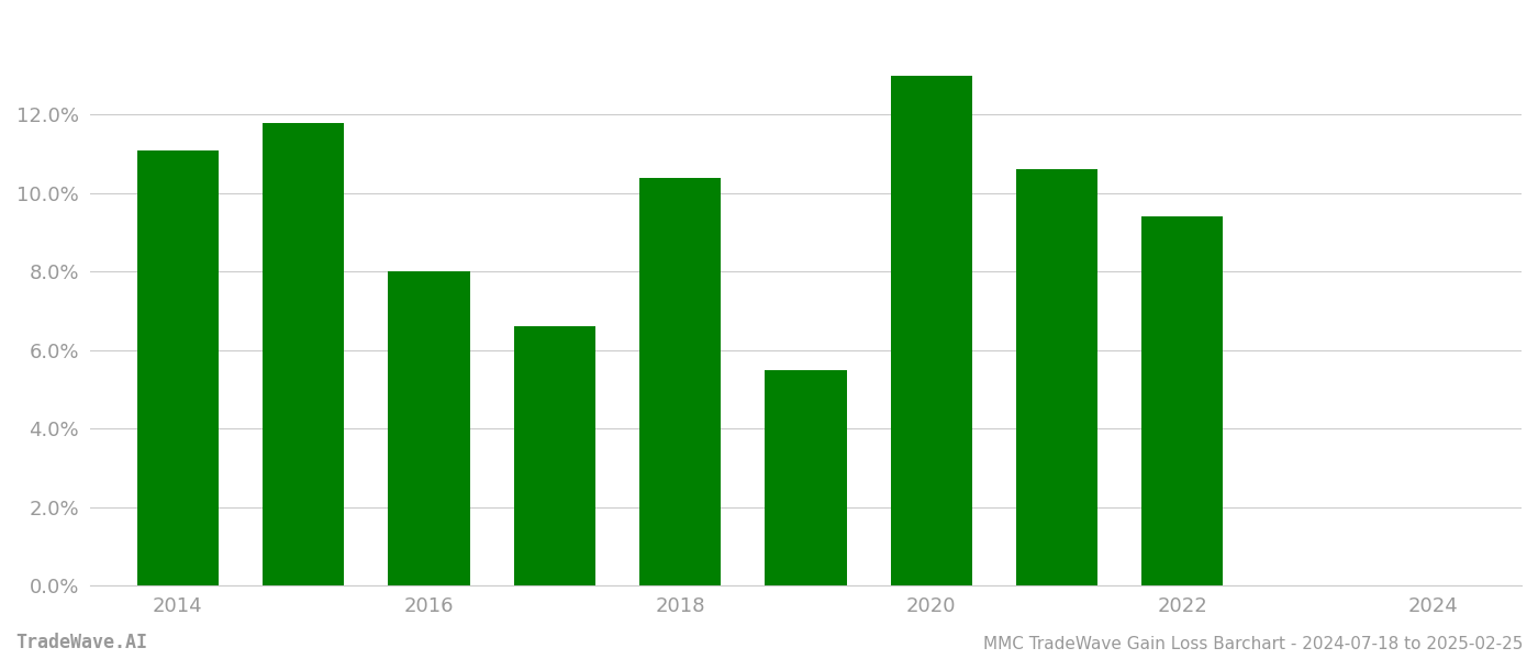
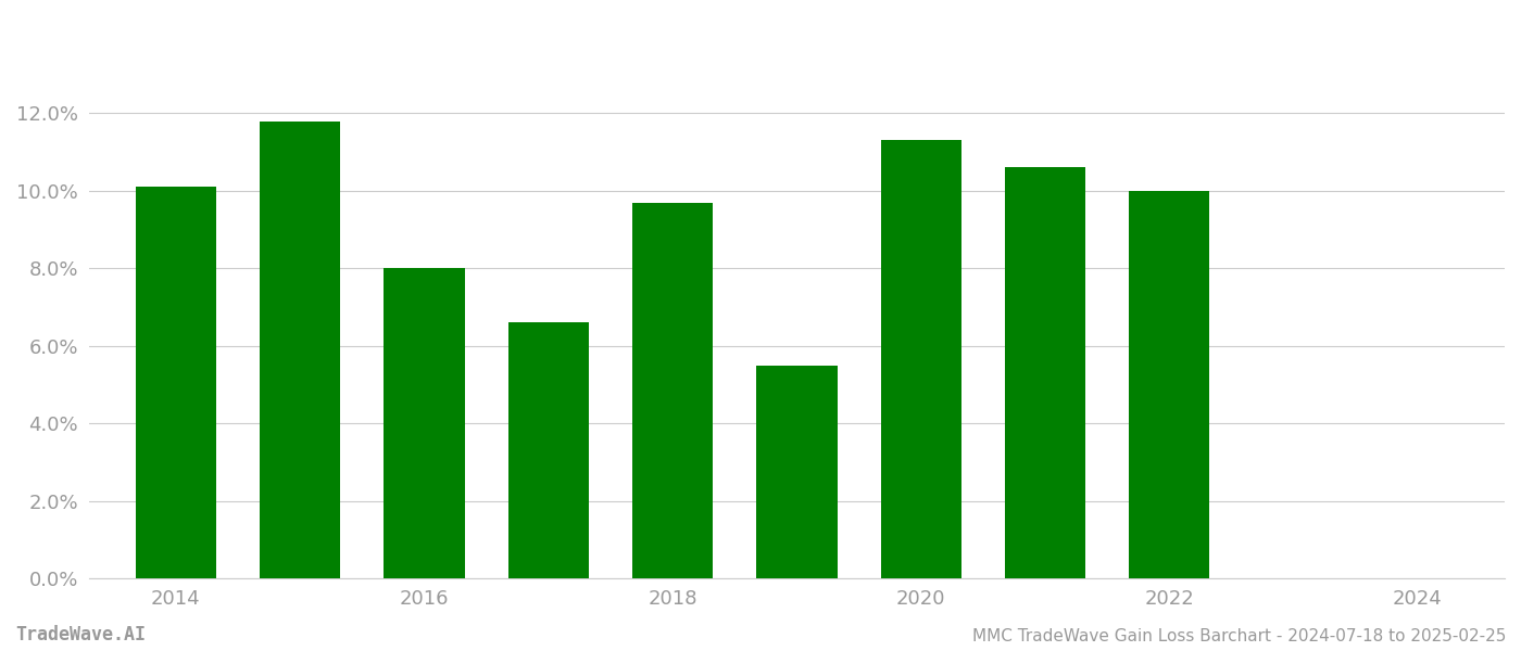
2014: 11.1% -> 10.1%
2018: 10.4% -> 9.7%
2020: 13.0% -> 11.3%
2022: 9.4% -> 10.0%
